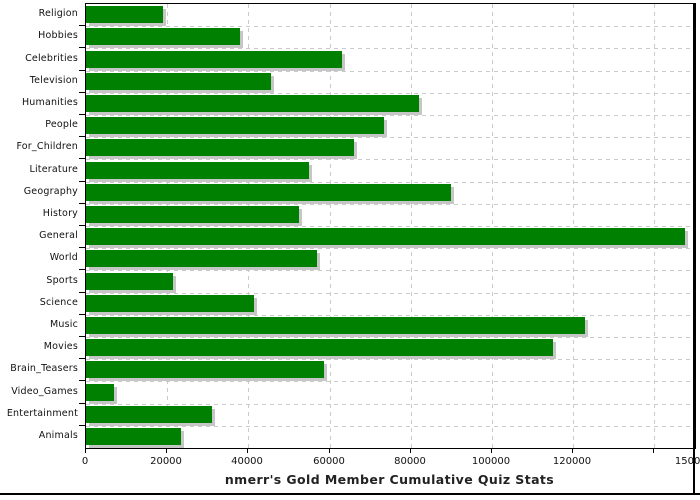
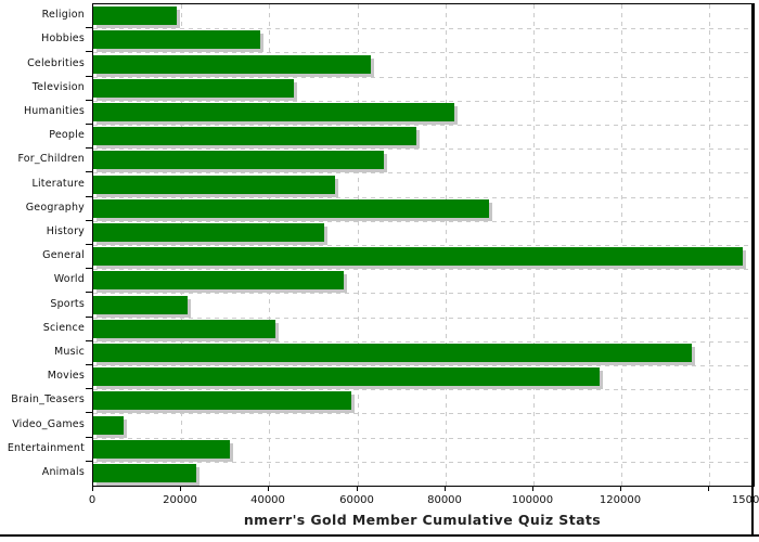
Music: 123000 -> 136000
